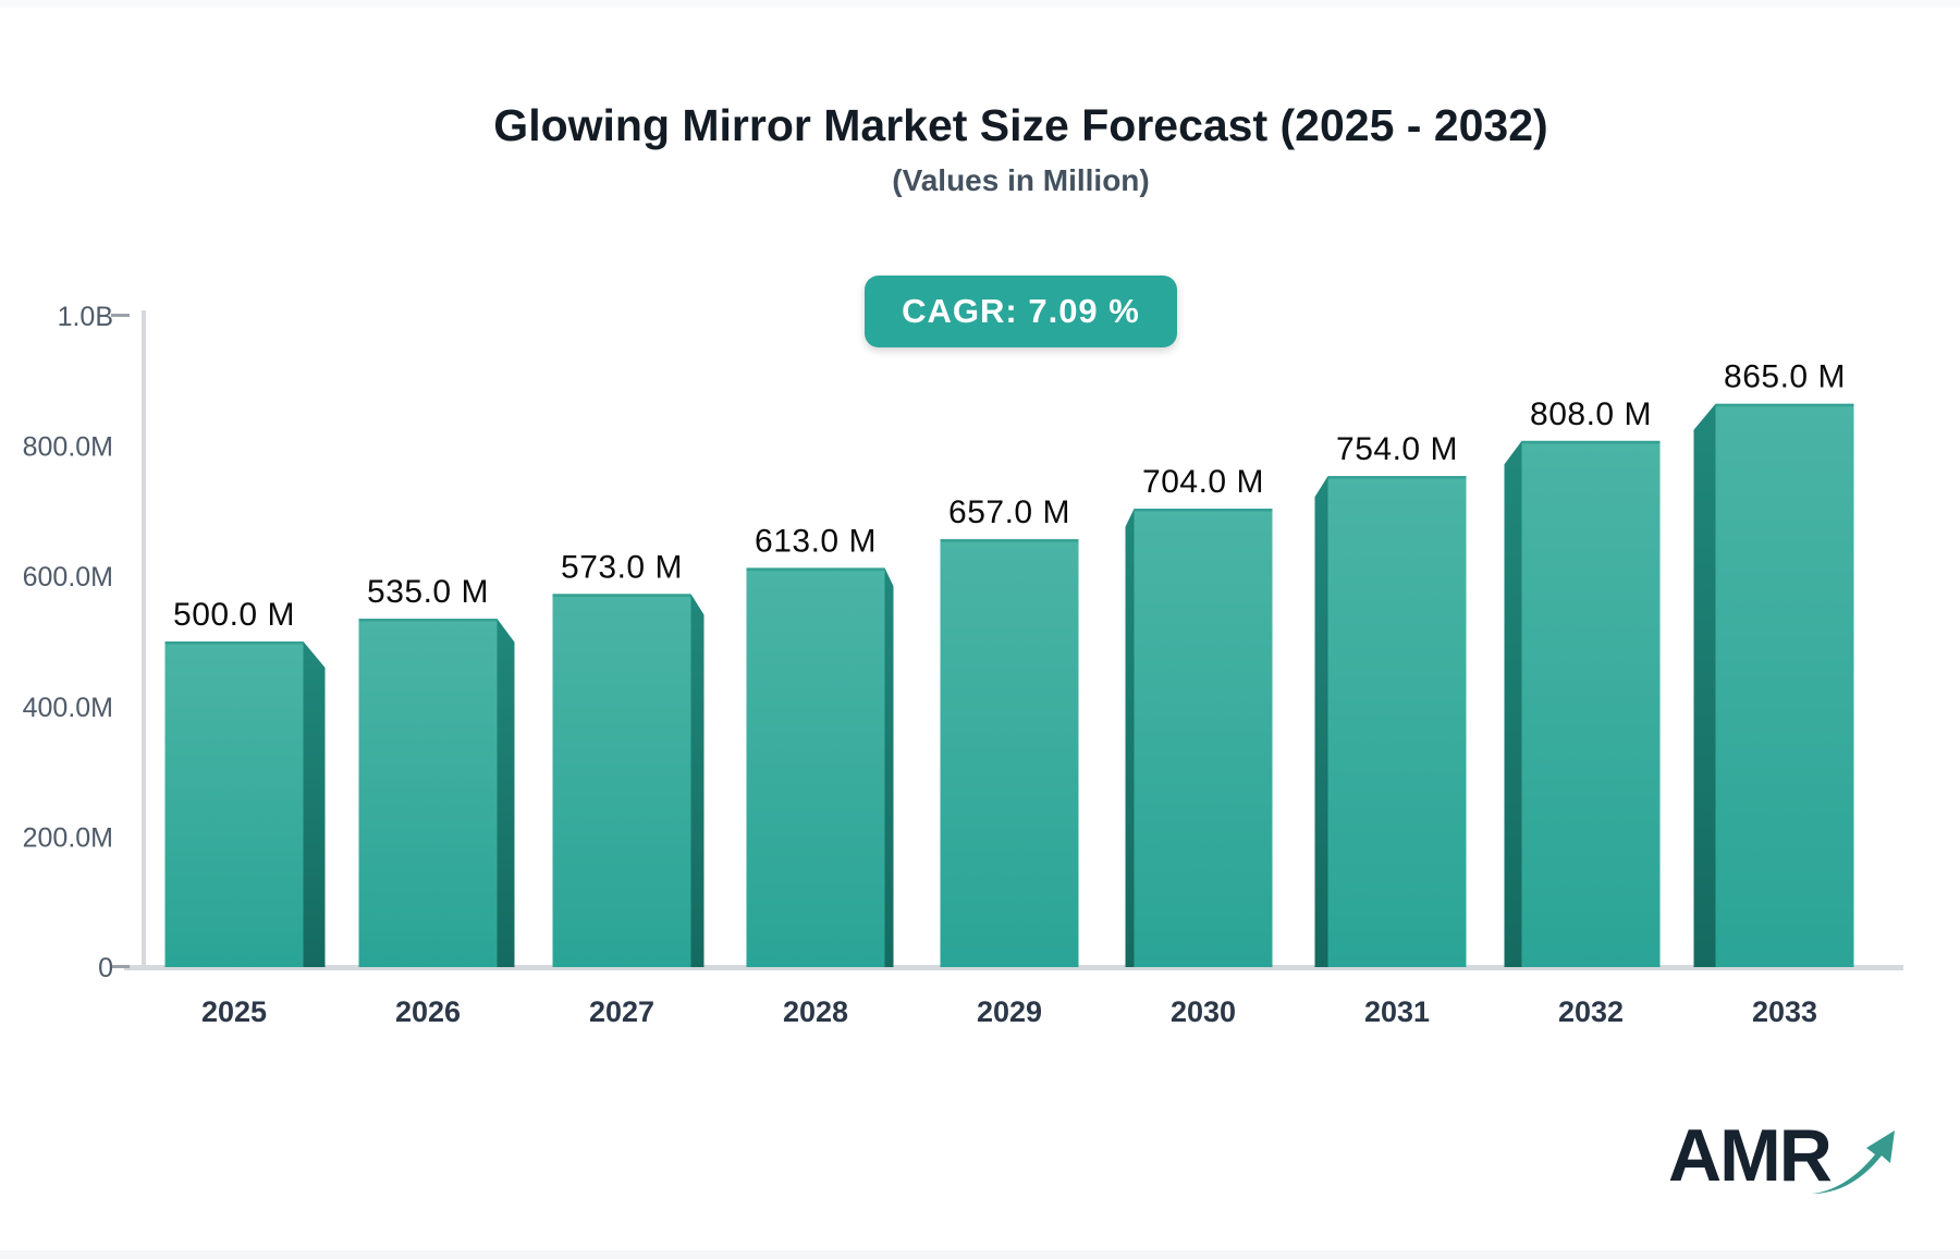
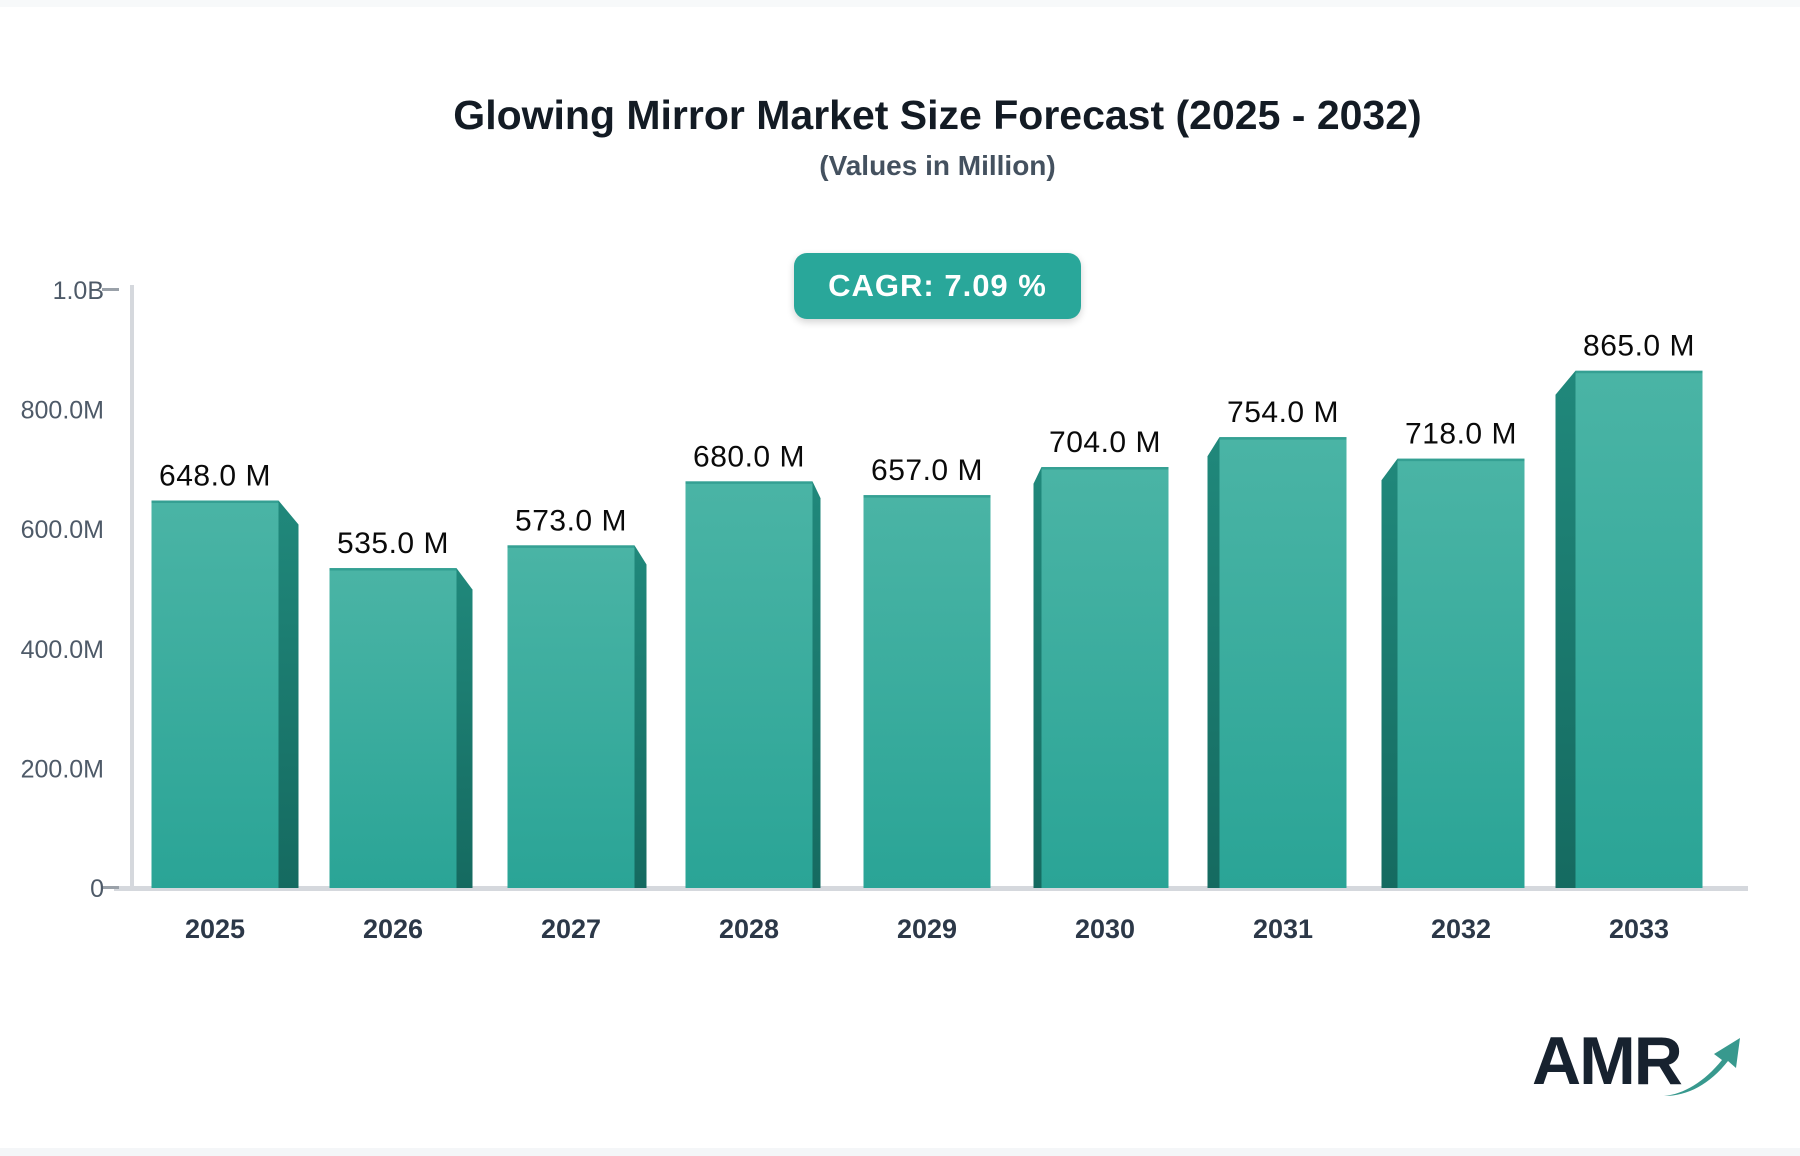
2025: 500.0 -> 648.0
2028: 613.0 -> 680.0
2032: 808.0 -> 718.0
